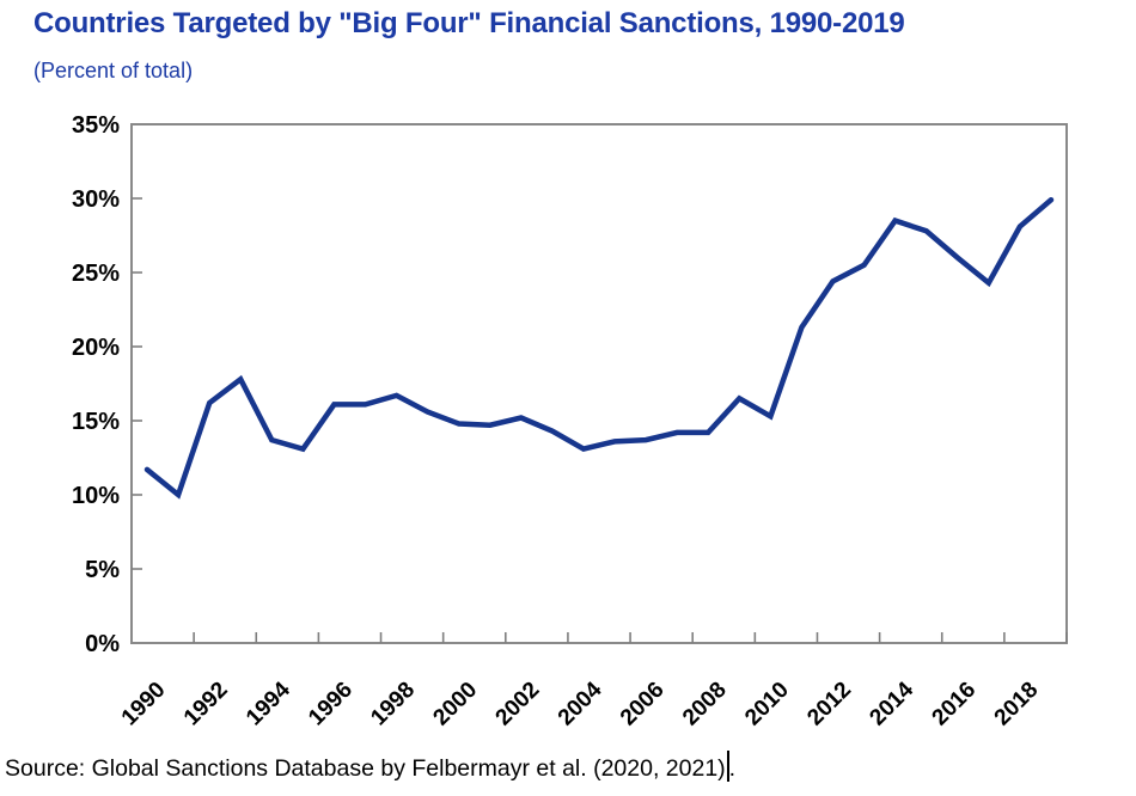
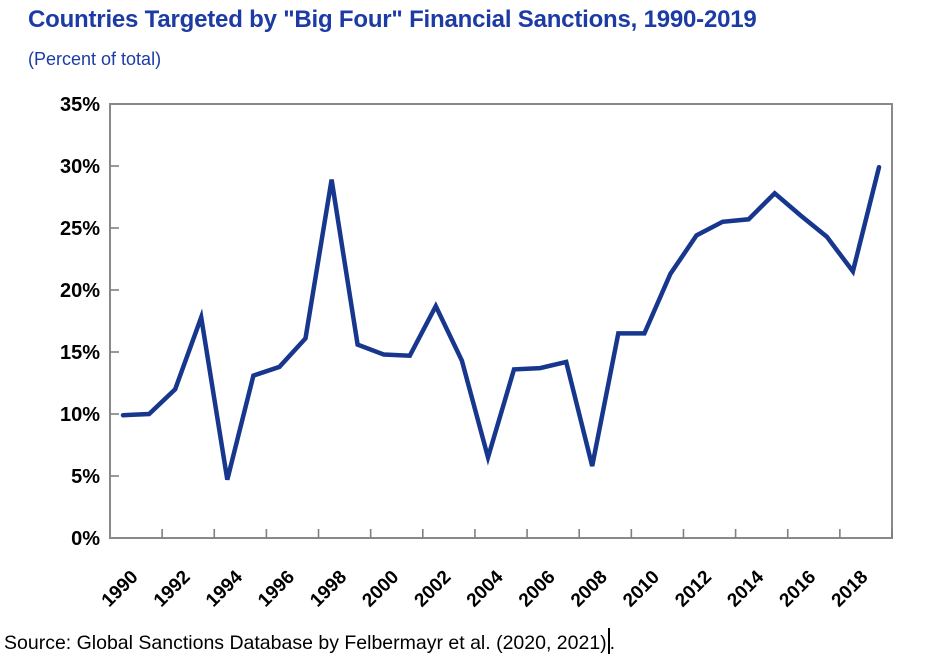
1990: 11.7% -> 9.9%
1992: 16.2% -> 12.0%
1994: 13.7% -> 4.7%
1996: 16.1% -> 13.8%
1998: 16.7% -> 28.9%
2002: 15.2% -> 18.7%
2004: 13.1% -> 6.5%
2008: 14.2% -> 5.8%
2010: 15.3% -> 16.5%
2014: 28.5% -> 25.7%
2018: 28.1% -> 21.5%
